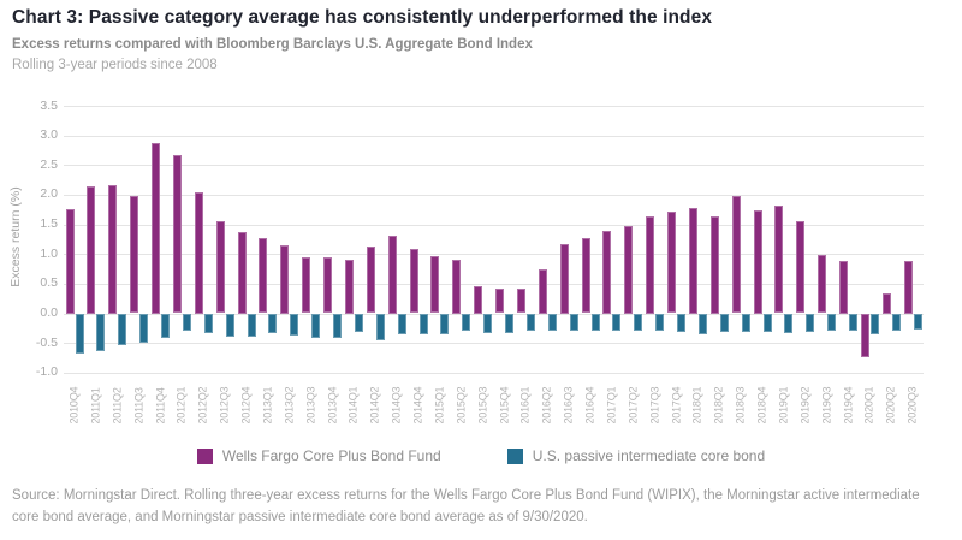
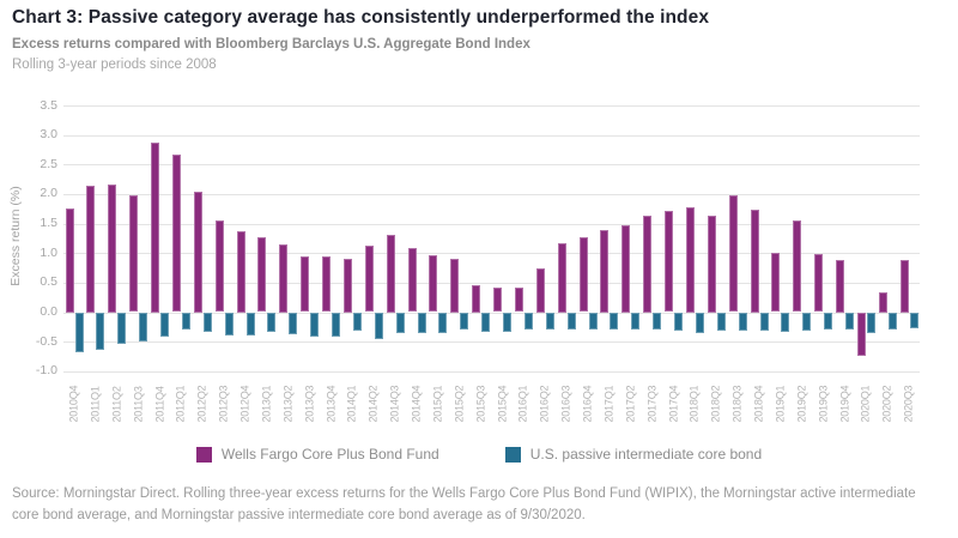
Wells Fargo Core Plus Bond Fund/2019Q1: 1.8 -> 1.0
